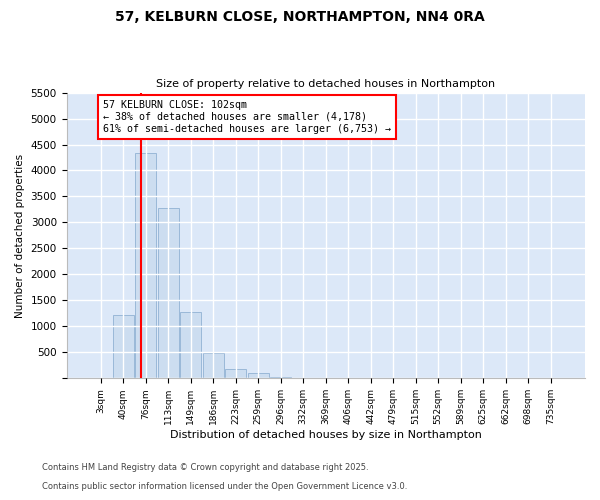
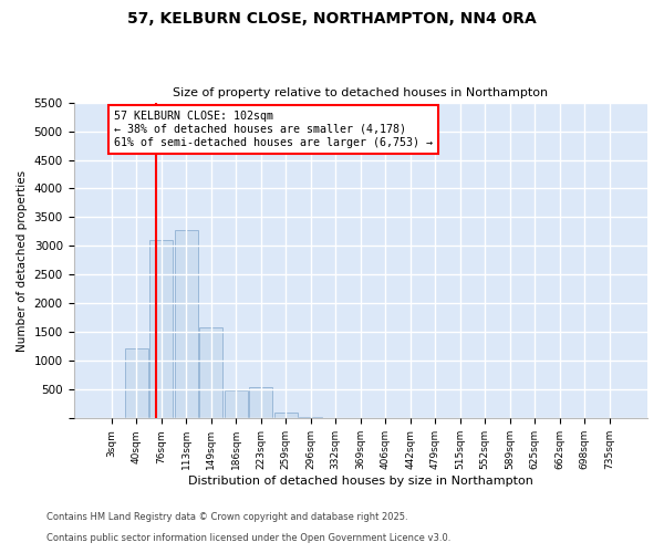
76sqm: 4330 -> 3100
149sqm: 1270 -> 1580
223sqm: 180 -> 540
